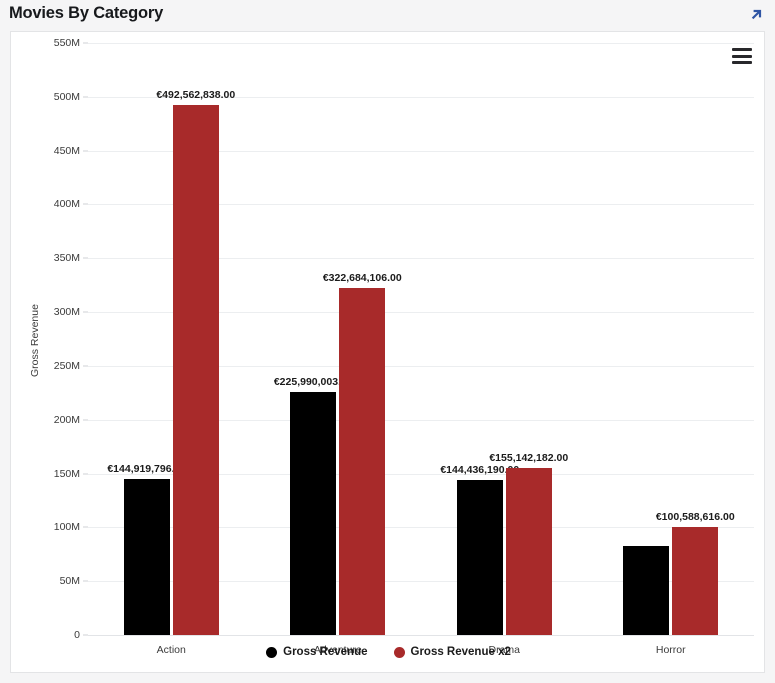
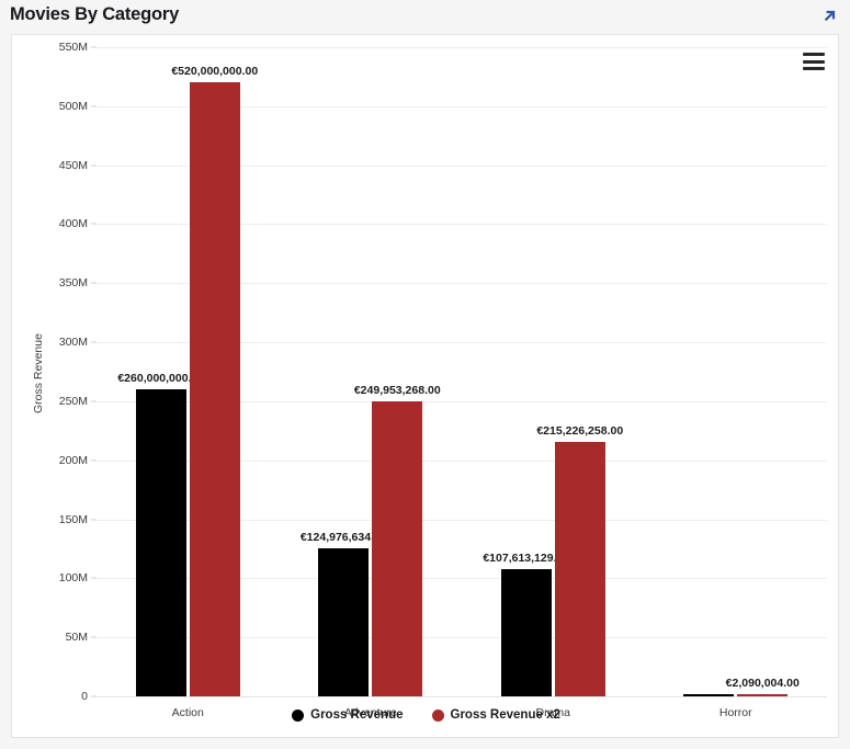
Gross Revenue/Action: €144,919,796.00 -> €260,000,000.00
Gross Revenue x2/Action: €492,562,838.00 -> €520,000,000.00
Gross Revenue/Adventure: €225,990,003.00 -> €124,976,634.00
Gross Revenue x2/Adventure: €322,684,106.00 -> €249,953,268.00
Gross Revenue/Drama: €144,436,190.00 -> €107,613,129.00
Gross Revenue x2/Drama: €155,142,182.00 -> €215,226,258.00
Gross Revenue/Horror: 83M -> 1M
Gross Revenue x2/Horror: €100,588,616.00 -> €2,090,004.00
